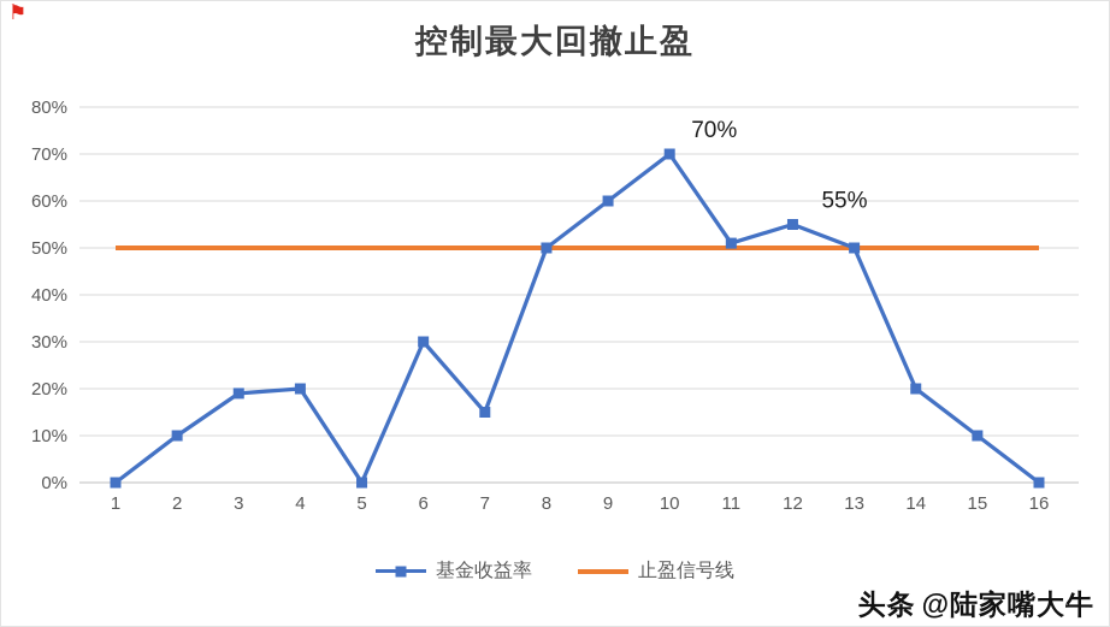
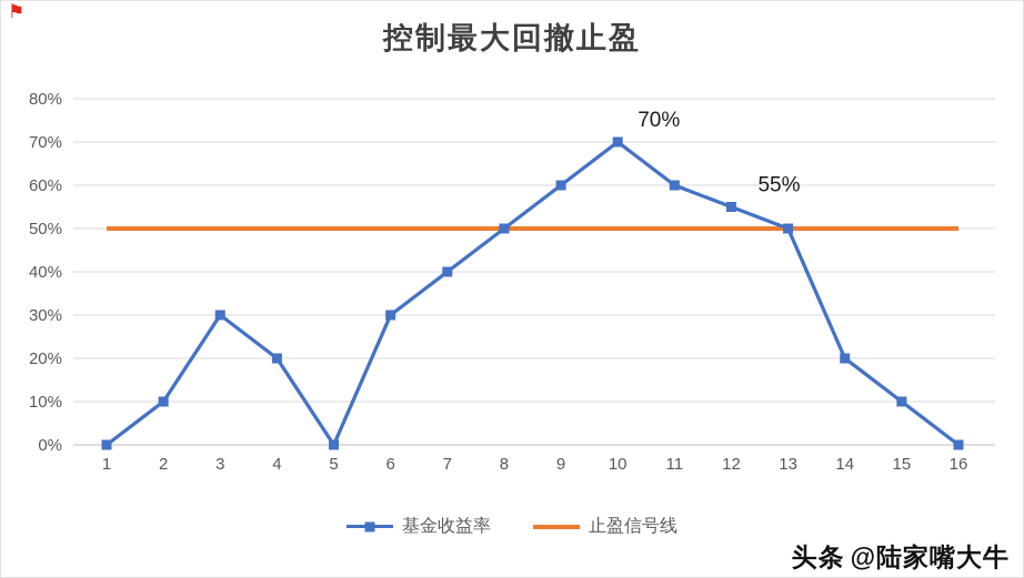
3: 19% -> 30%
7: 15% -> 40%
11: 51% -> 60%
